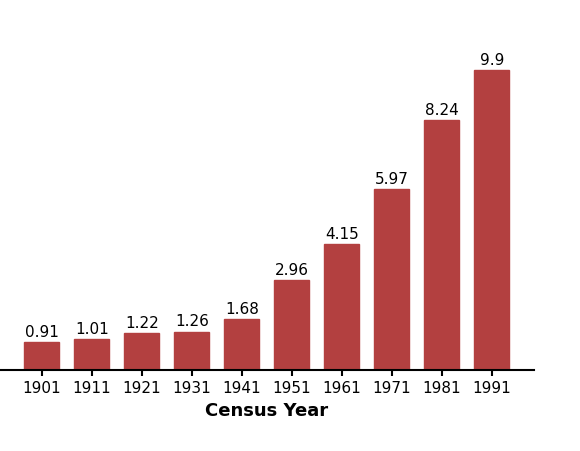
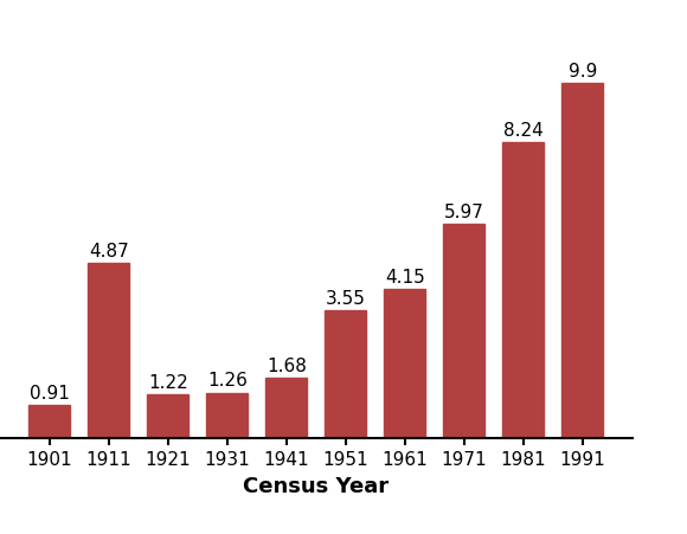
1911: 1.01 -> 4.87
1951: 2.96 -> 3.55
